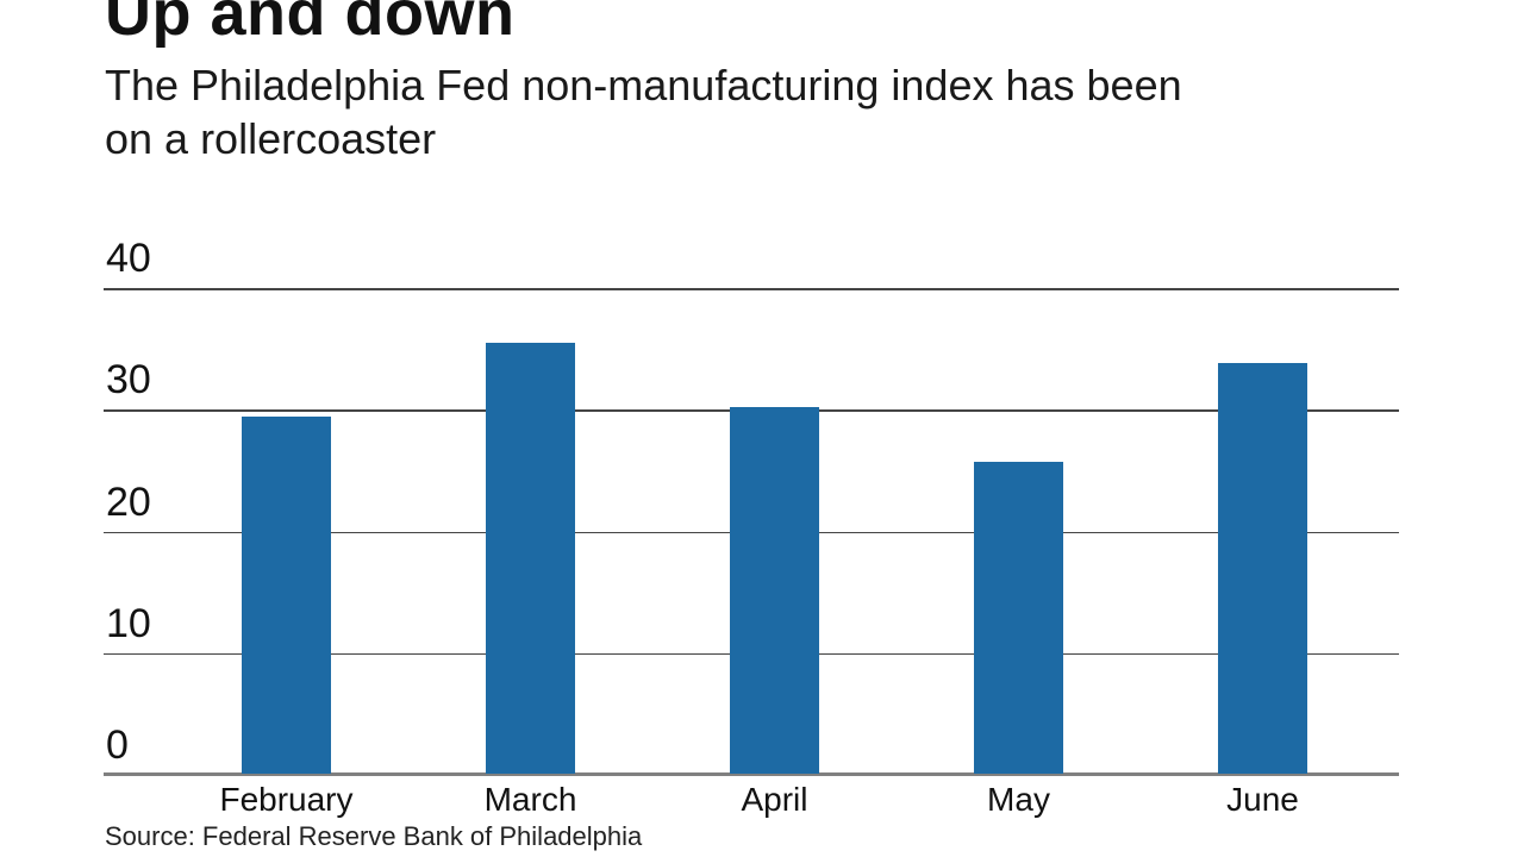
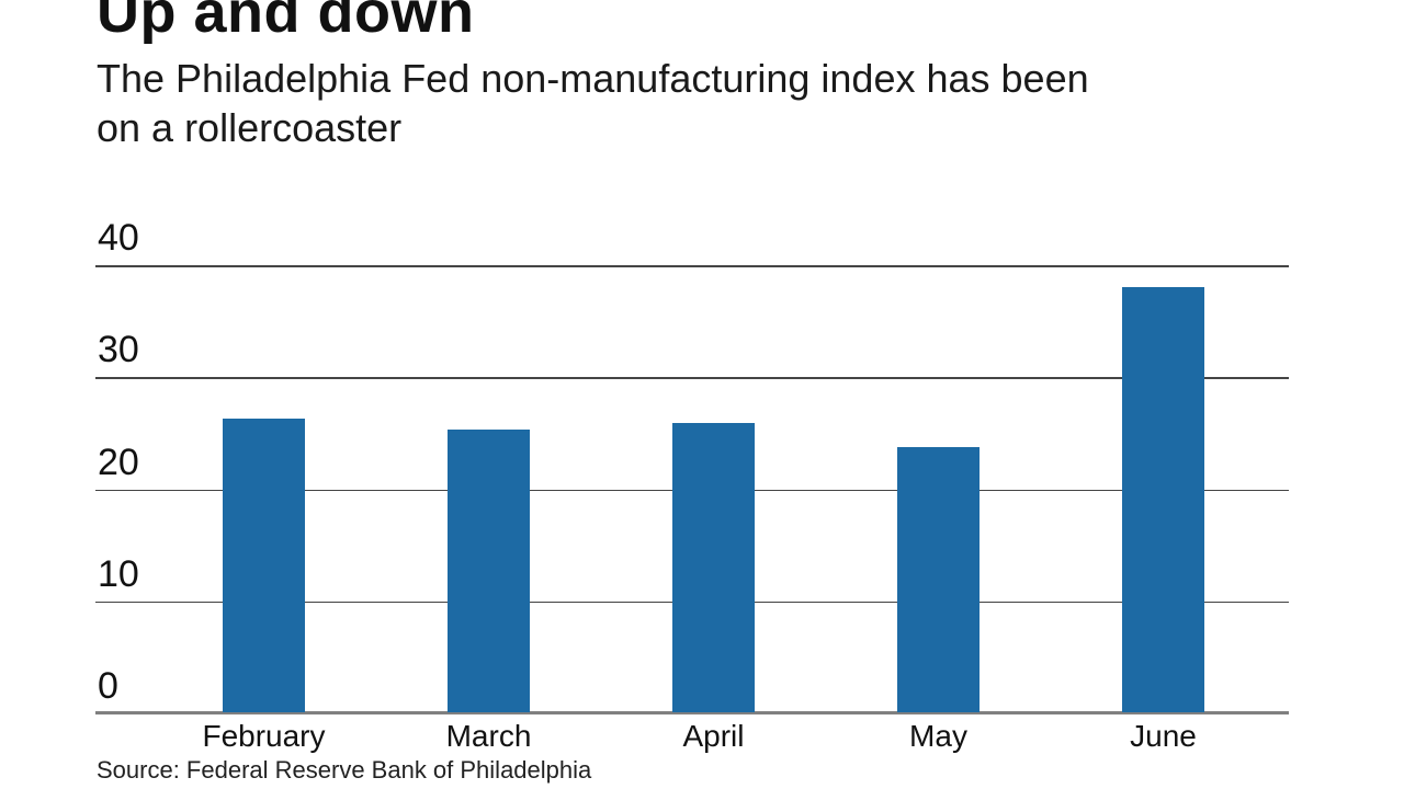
February: 29.3 -> 26.2
March: 35.4 -> 25.2
April: 30.1 -> 25.8
May: 25.6 -> 23.7
June: 33.7 -> 37.9
